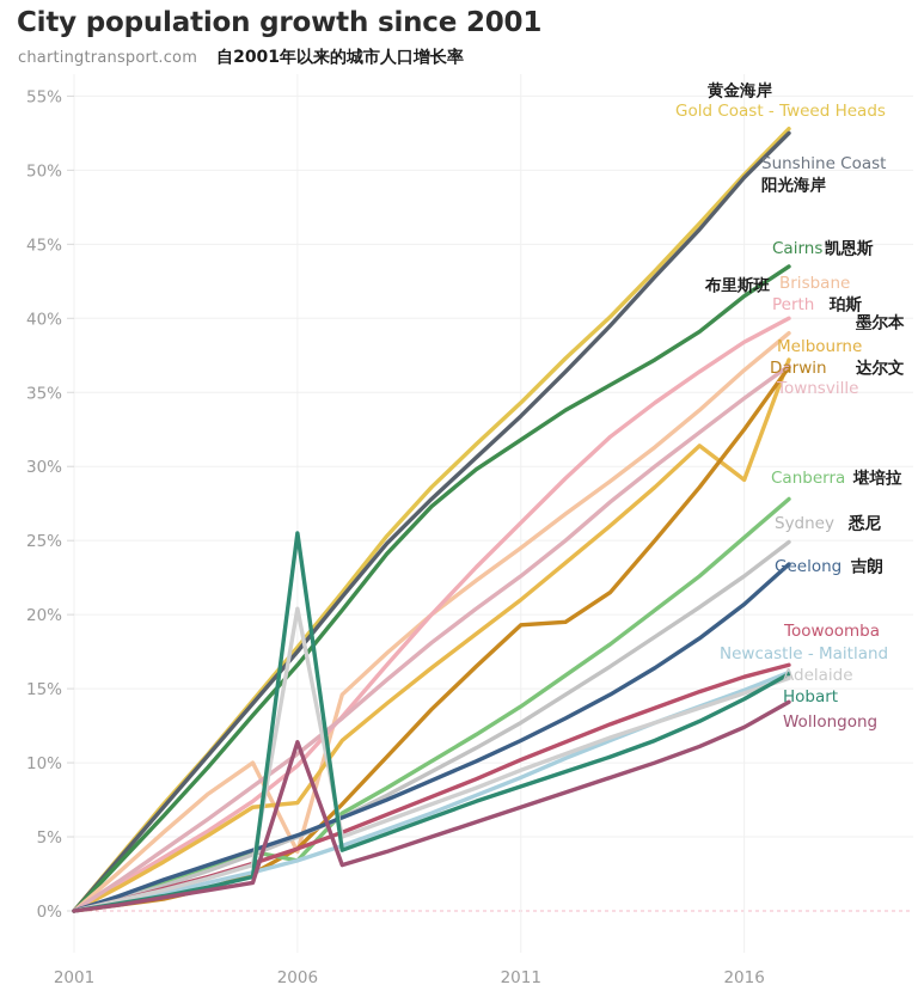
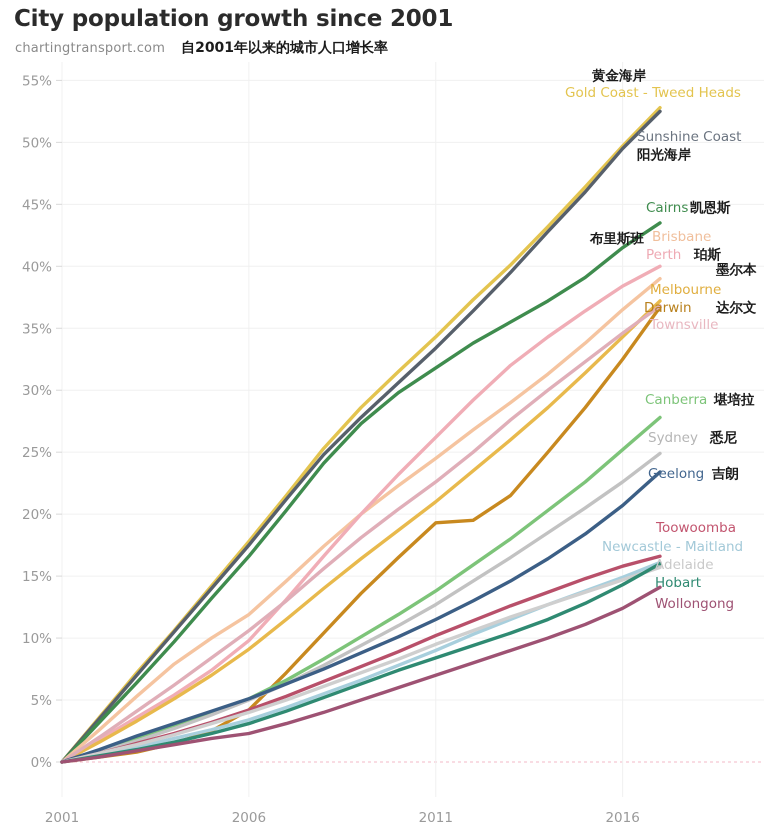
Brisbane/2006: 4.0% -> 11.9%
Melbourne/2006: 7.3% -> 9.1%
Canberra/2006: 3.4% -> 5.1%
Adelaide/2006: 20.4% -> 4.0%
Hobart/2006: 25.5% -> 3.1%
Wollongong/2006: 11.4% -> 2.3%
Melbourne/2016: 29.1% -> 34.3%
